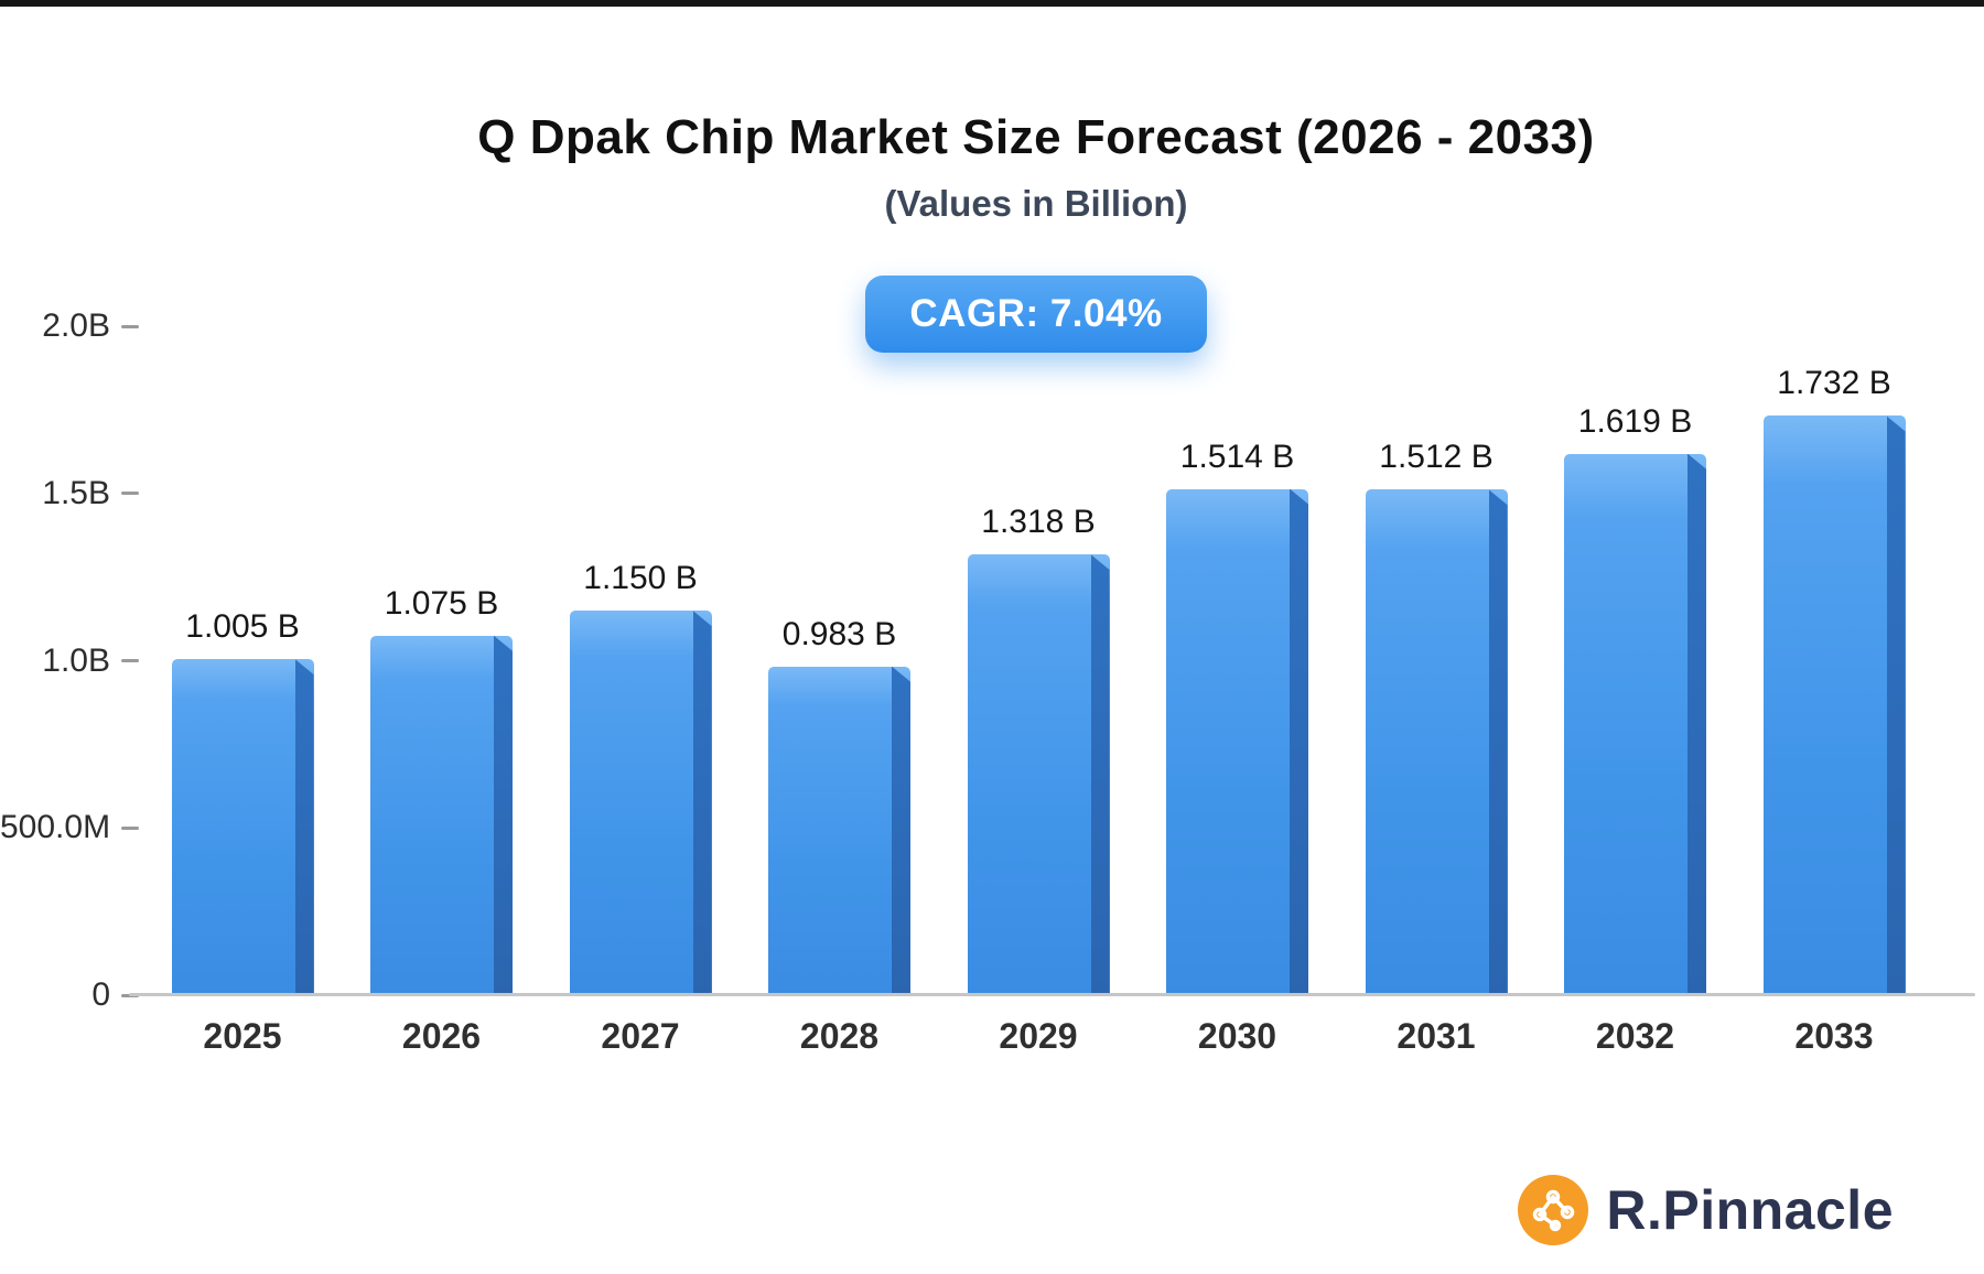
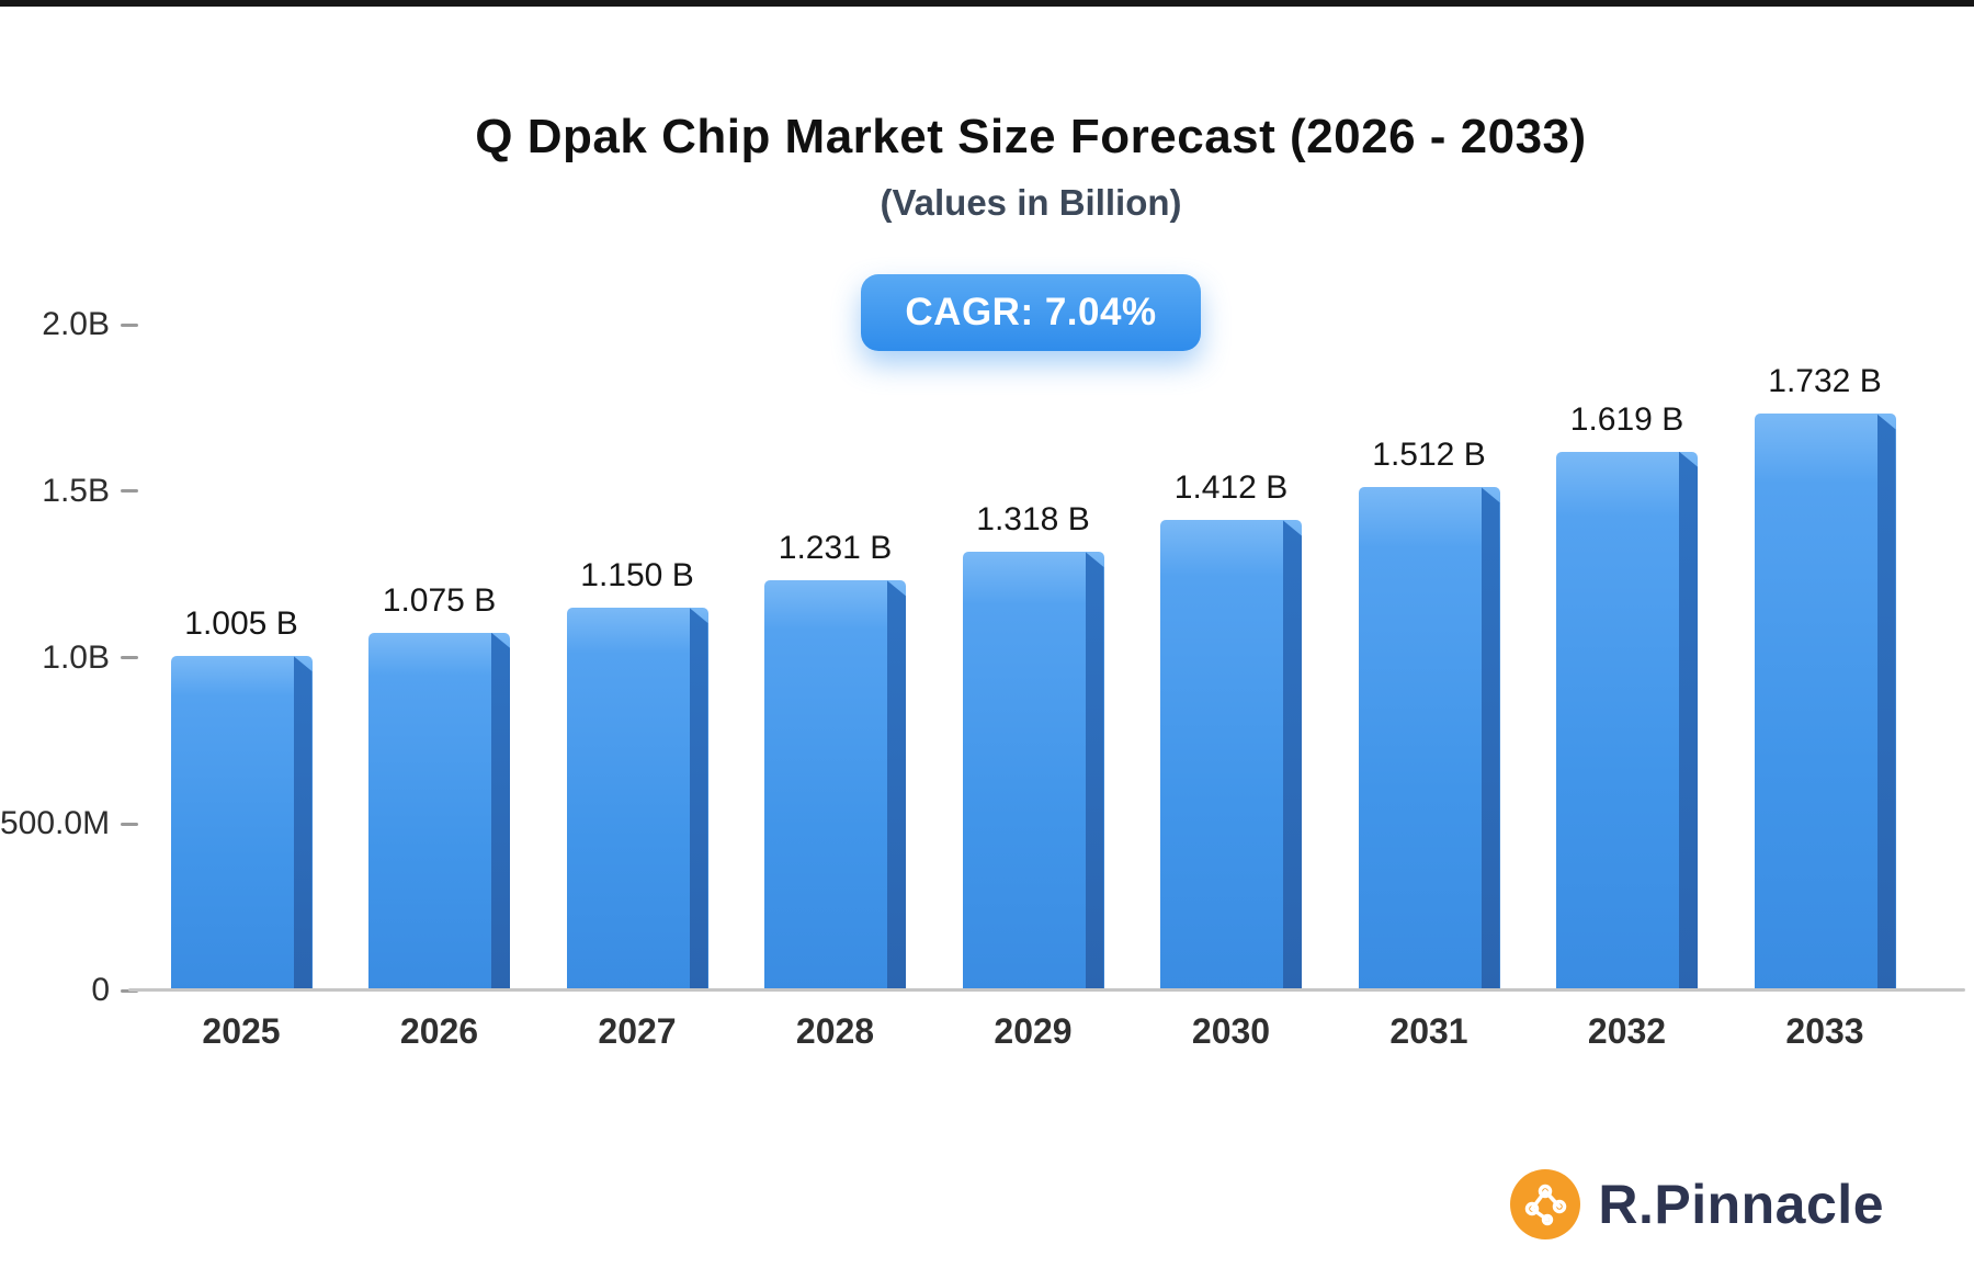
2028: 0.983 -> 1.231
2030: 1.514 -> 1.412
